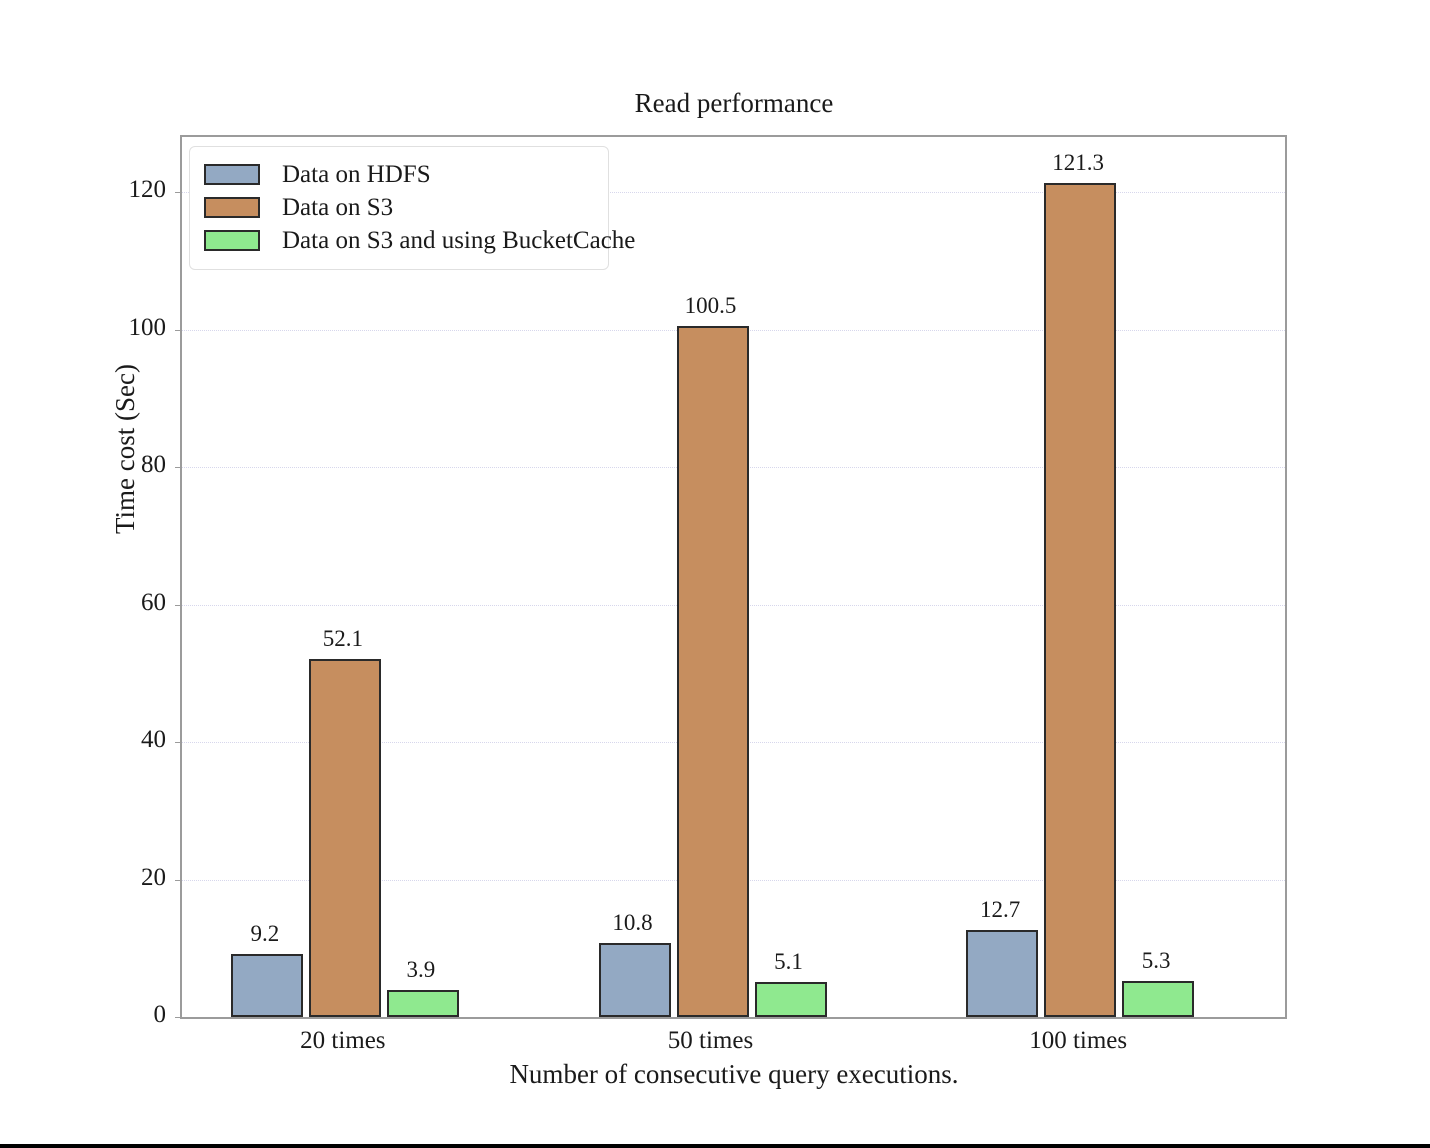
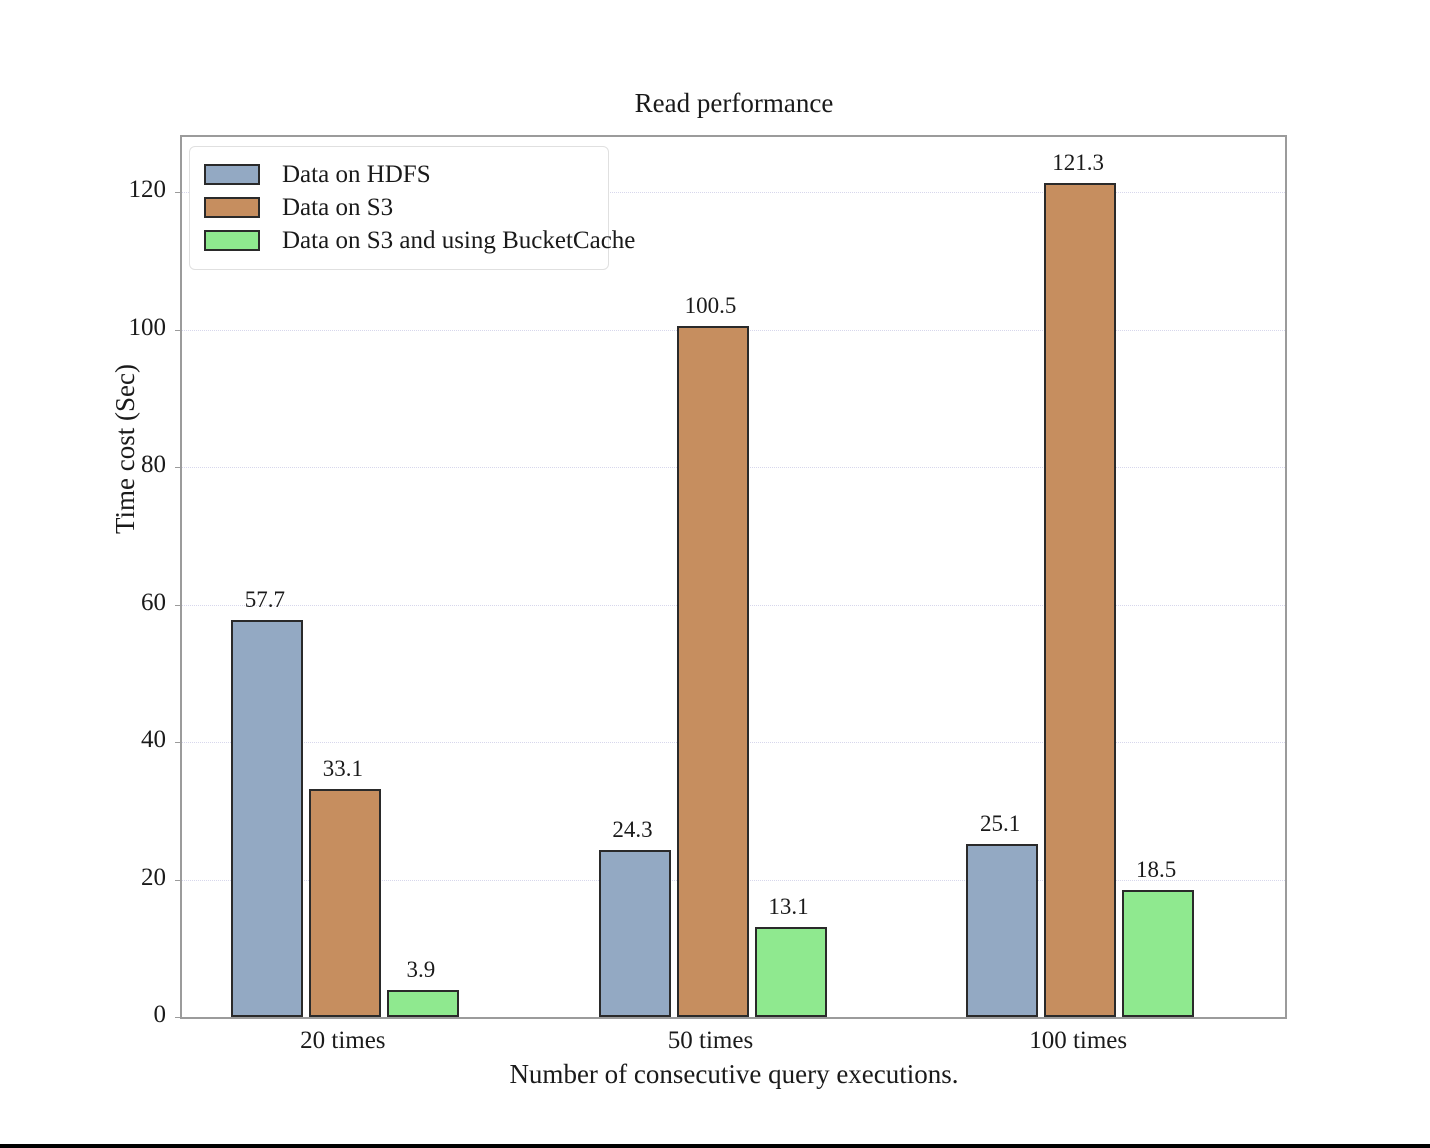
Data on HDFS/20 times: 9.2 -> 57.7
Data on S3/20 times: 52.1 -> 33.1
Data on HDFS/50 times: 10.8 -> 24.3
Data on S3 and using BucketCache/50 times: 5.1 -> 13.1
Data on HDFS/100 times: 12.7 -> 25.1
Data on S3 and using BucketCache/100 times: 5.3 -> 18.5
